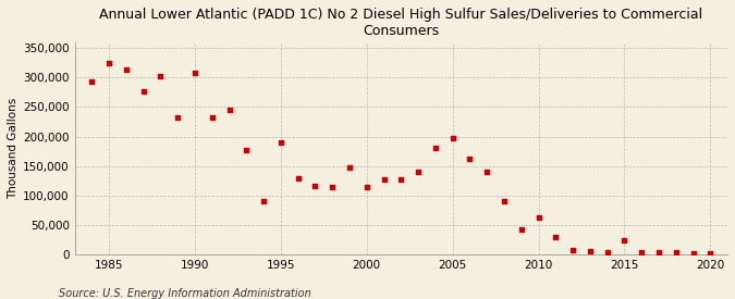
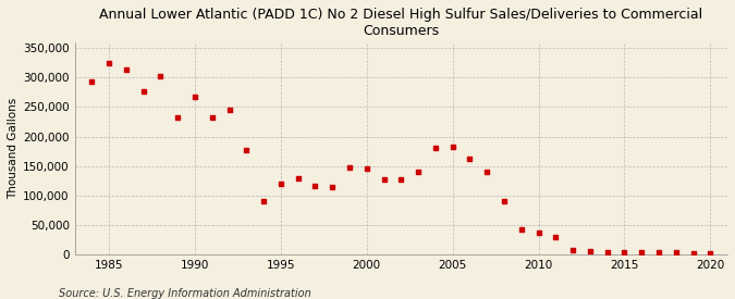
1990: 308,000 -> 267,000
1995: 190,000 -> 120,000
2000: 114,000 -> 145,000
2005: 198,000 -> 182,000
2010: 62,000 -> 37,000
2015: 24,000 -> 3,000
